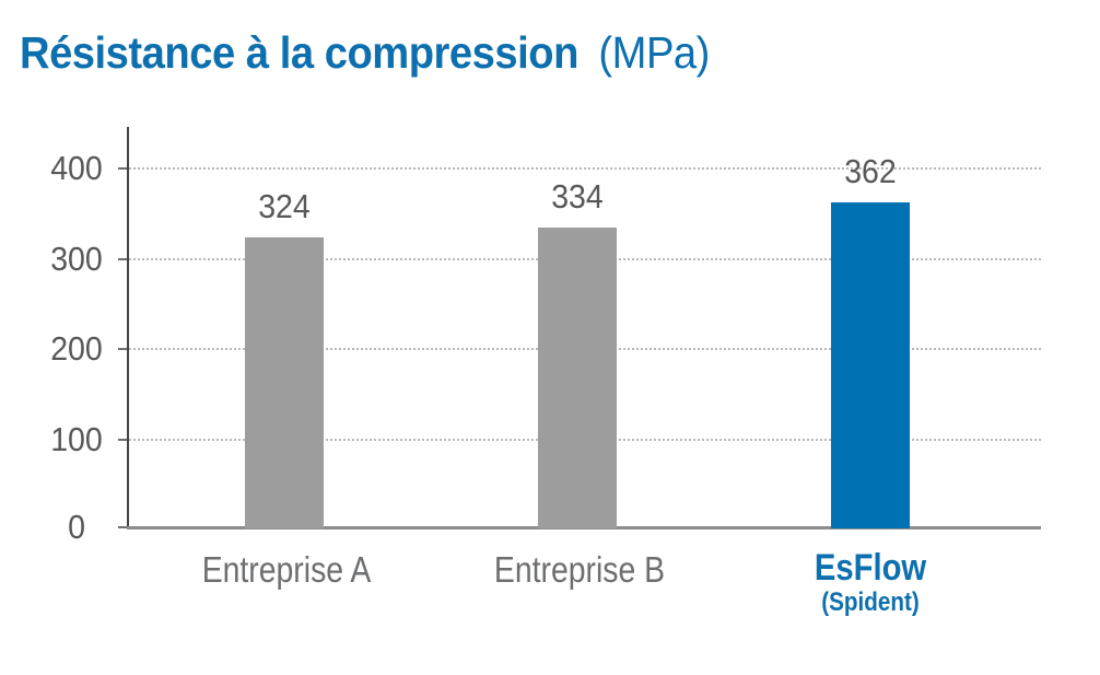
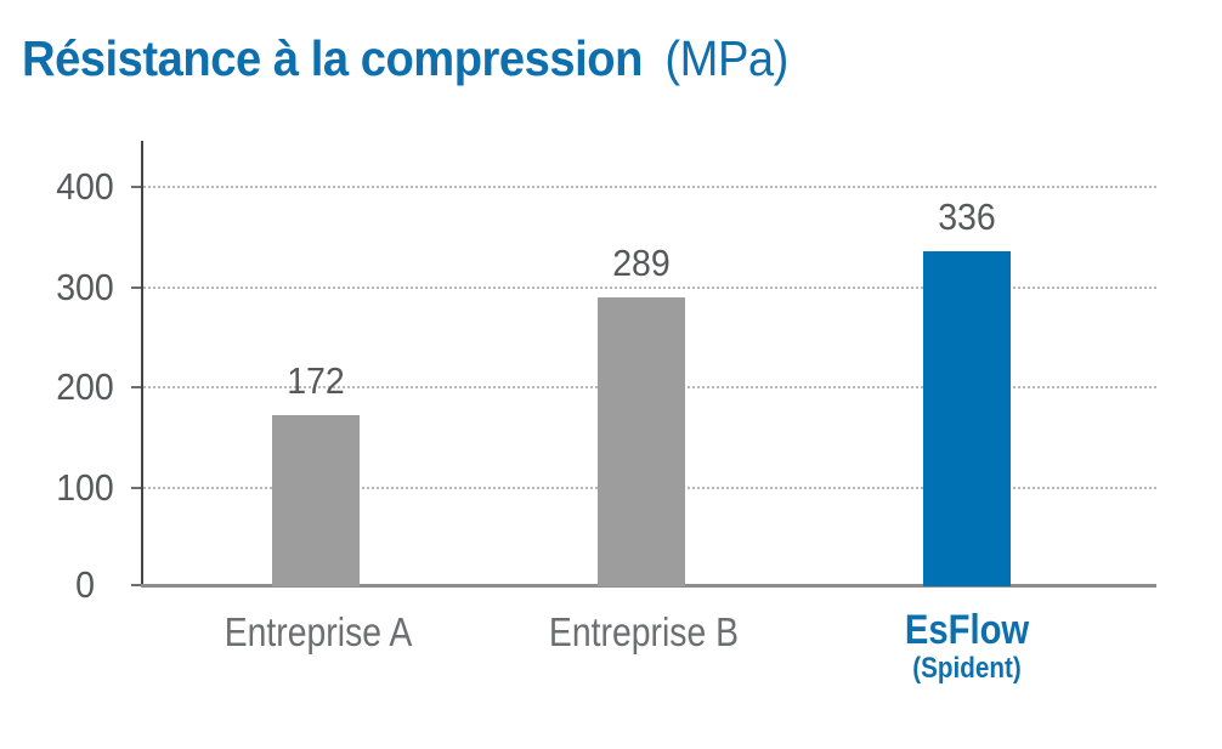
Entreprise A: 324 -> 172
Entreprise B: 334 -> 289
EsFlow (Spident): 362 -> 336
